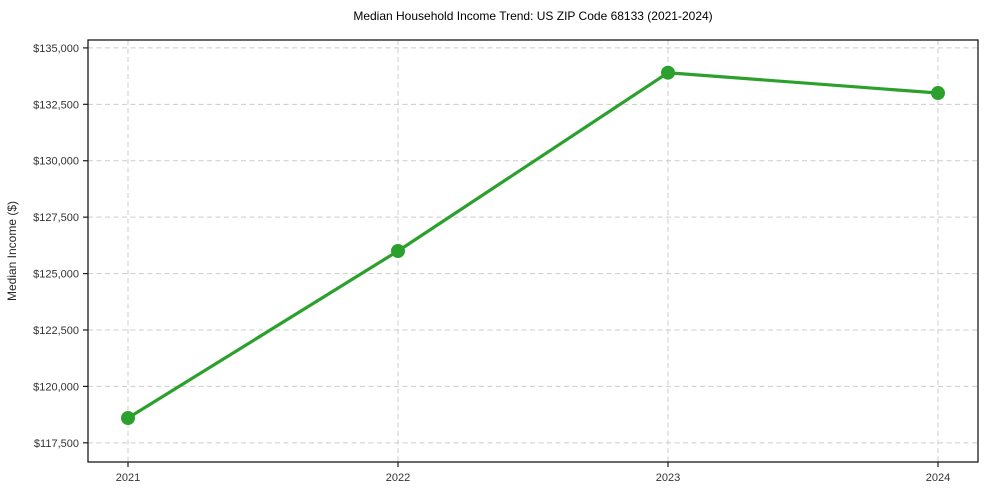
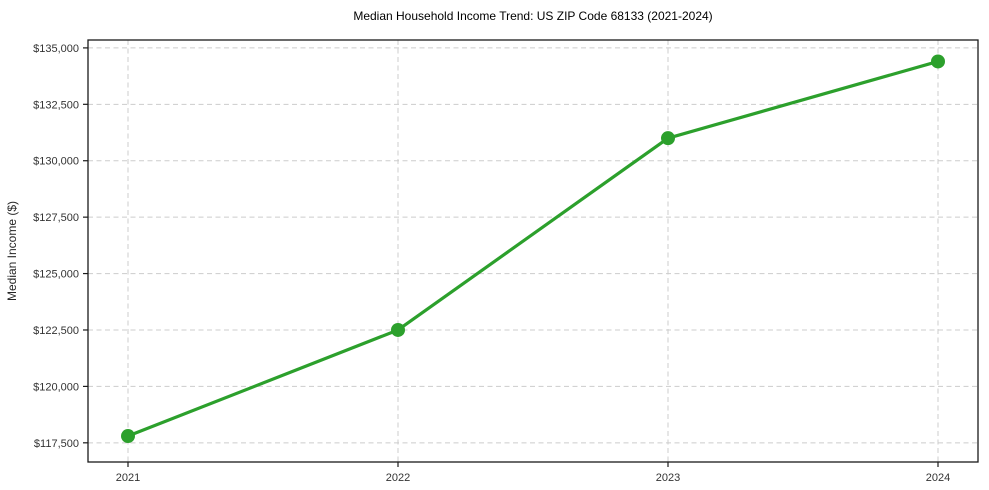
2021: $118600 -> $117800
2022: $126000 -> $122500
2023: $133900 -> $131000
2024: $133000 -> $134400
